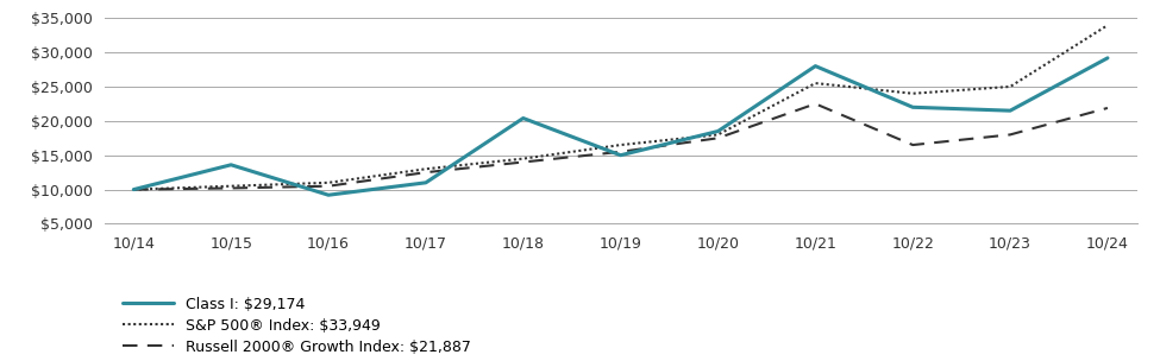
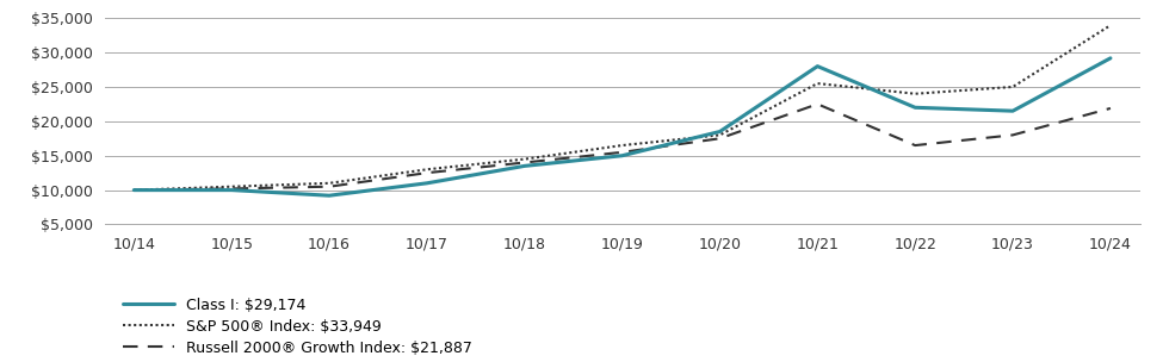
Class I: $29,174/10/15: $13,600 -> $10,000
Class I: $29,174/10/18: $20,400 -> $13,500
